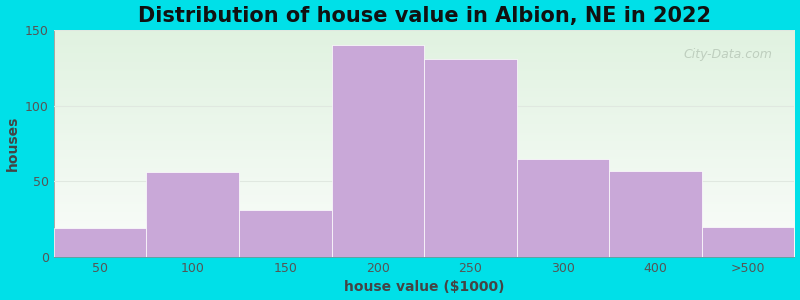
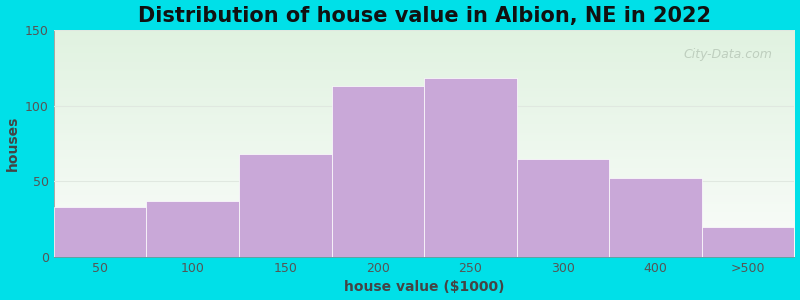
50: 19 -> 33
100: 56 -> 37
150: 31 -> 68
200: 140 -> 113
250: 131 -> 118
400: 57 -> 52
